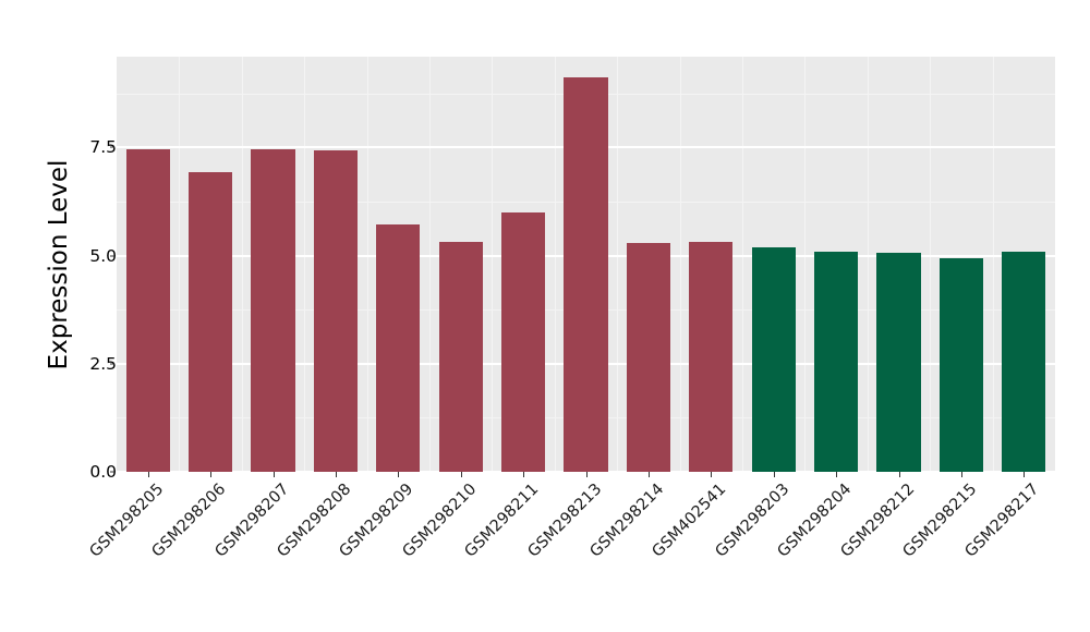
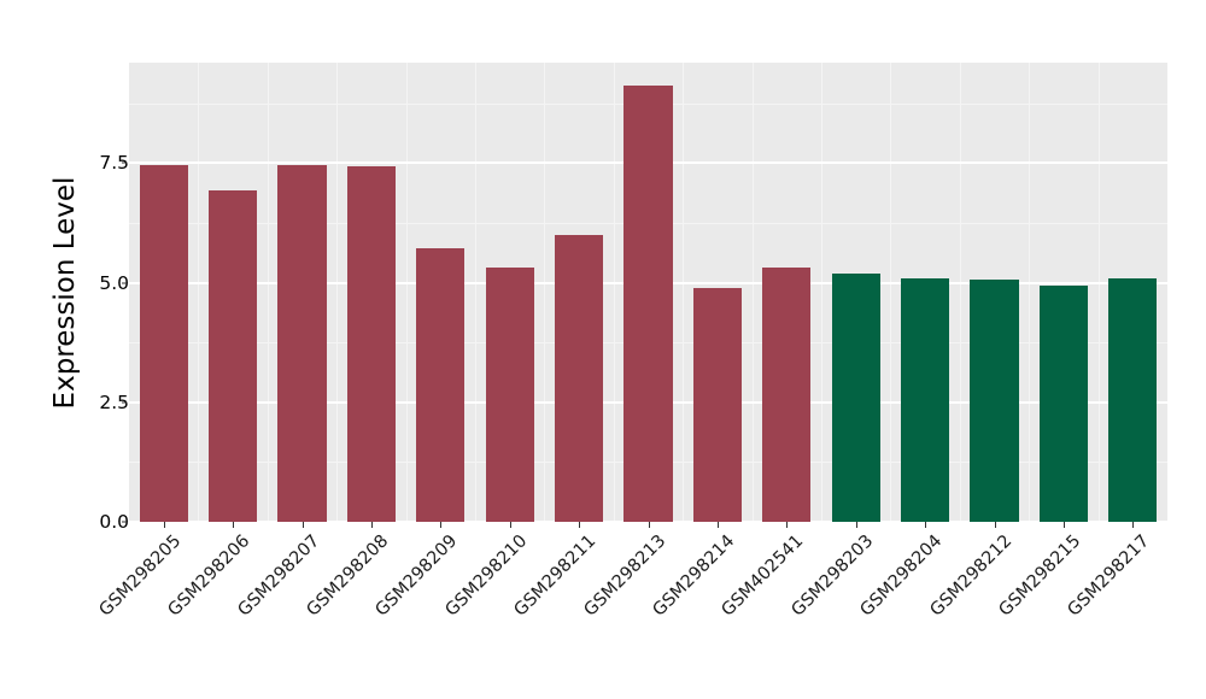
GSM298214: 5.3 -> 4.9
